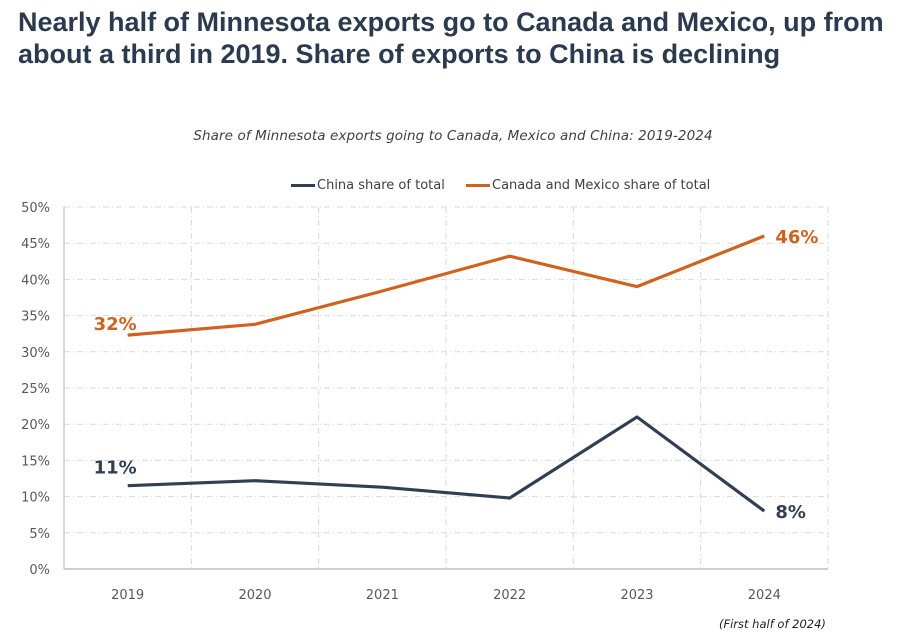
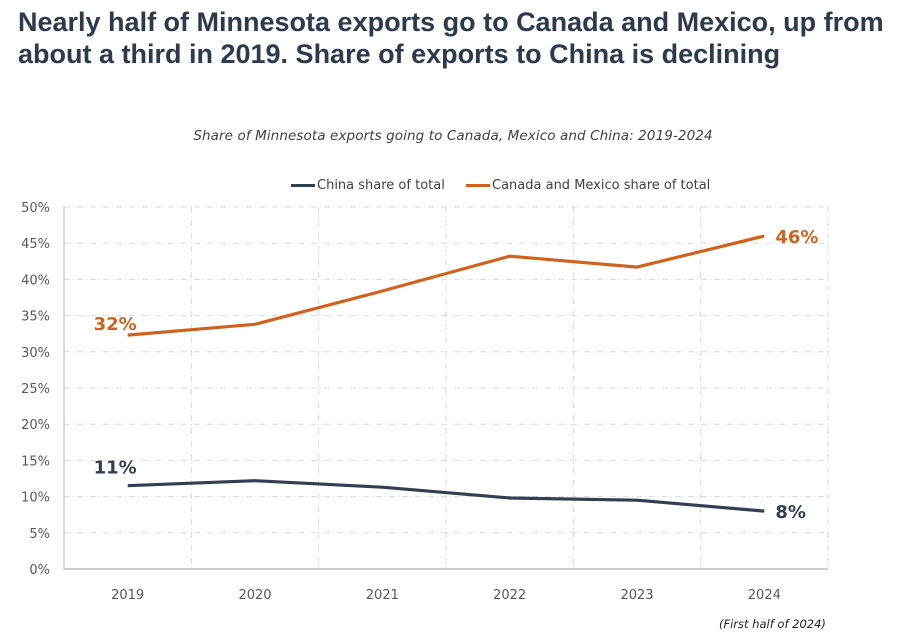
China share of total/2023: 21% -> 10%
Canada and Mexico share of total/2023: 39% -> 42%
